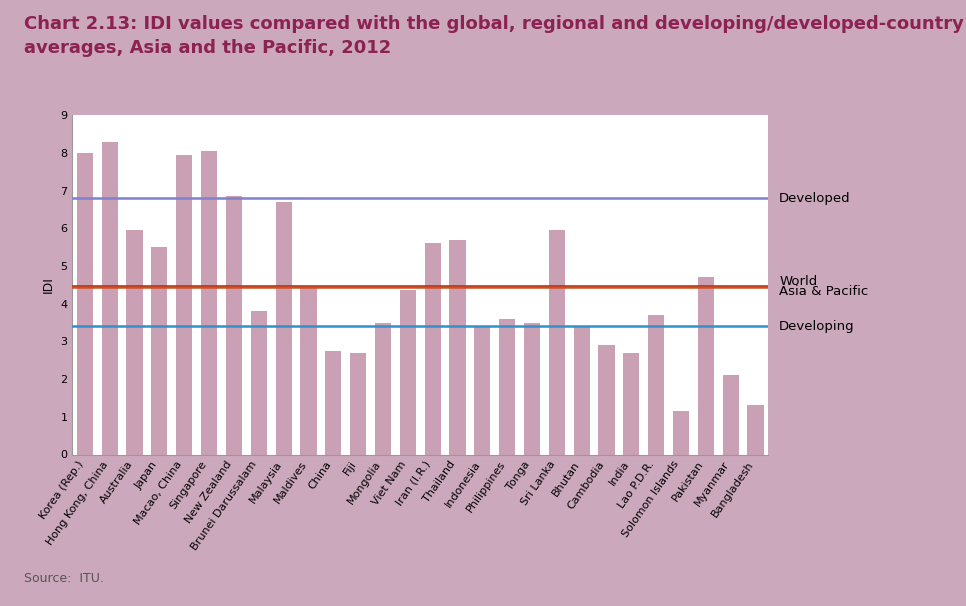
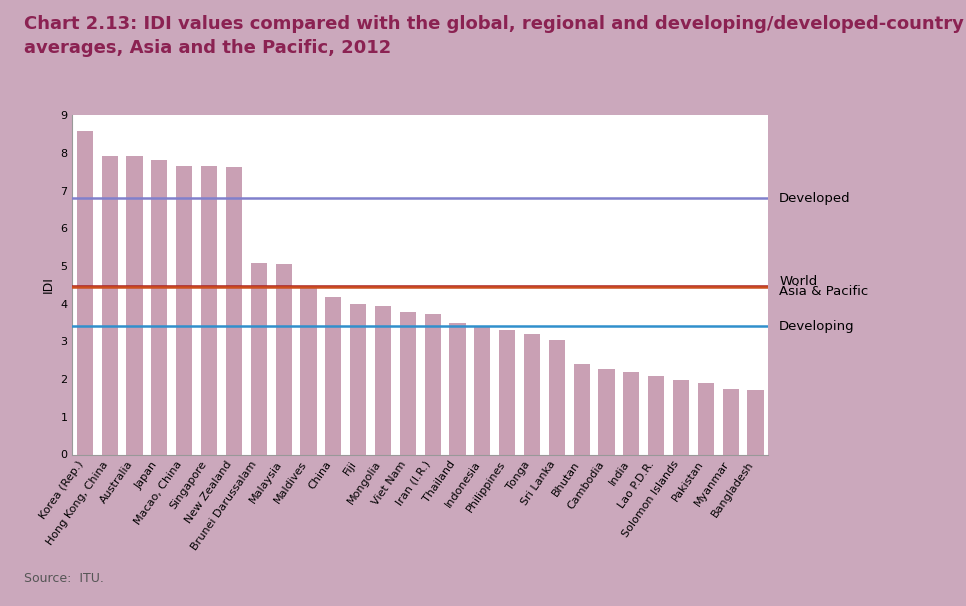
Korea (Rep.): 8.00 -> 8.57
Hong Kong, China: 8.30 -> 7.92
Australia: 5.95 -> 7.92
Japan: 5.50 -> 7.82
Macao, China: 7.95 -> 7.65
Singapore: 8.05 -> 7.65
New Zealand: 6.85 -> 7.63
Brunei Darussalam: 3.80 -> 5.08
Malaysia: 6.70 -> 5.06
China: 2.75 -> 4.18
Fiji: 2.70 -> 4.00
Mongolia: 3.50 -> 3.93
Viet Nam: 4.35 -> 3.78
Iran (I.R.): 5.60 -> 3.73
Thailand: 5.70 -> 3.50
Philippines: 3.60 -> 3.30
Tonga: 3.50 -> 3.20
Sri Lanka: 5.95 -> 3.03
Bhutan: 3.40 -> 2.40
Cambodia: 2.90 -> 2.28
India: 2.70 -> 2.20
Lao P.D.R.: 3.70 -> 2.07
Solomon Islands: 1.15 -> 1.97
Pakistan: 4.70 -> 1.90
Myanmar: 2.10 -> 1.75
Bangladesh: 1.30 -> 1.72
